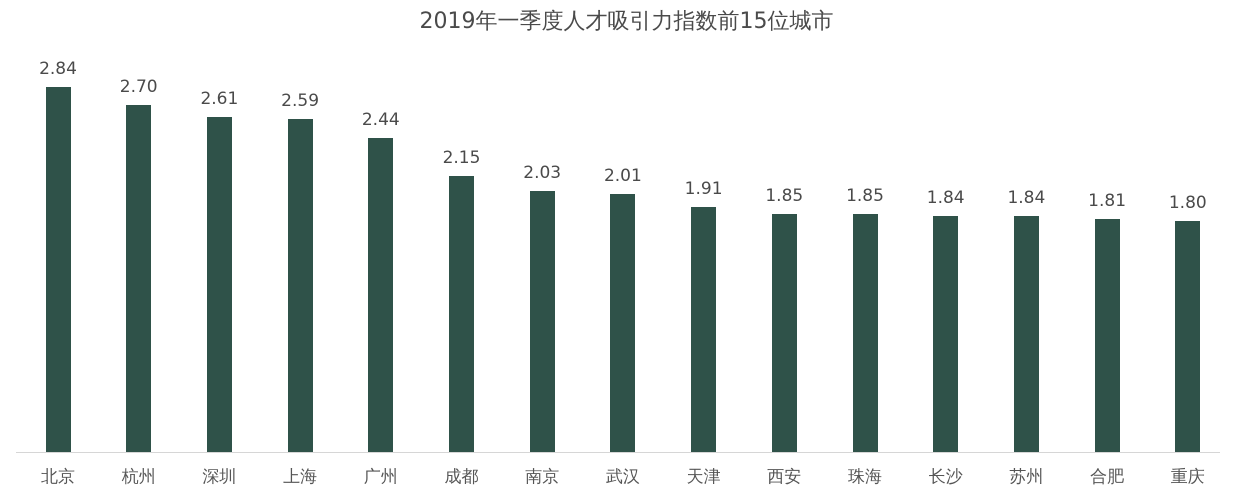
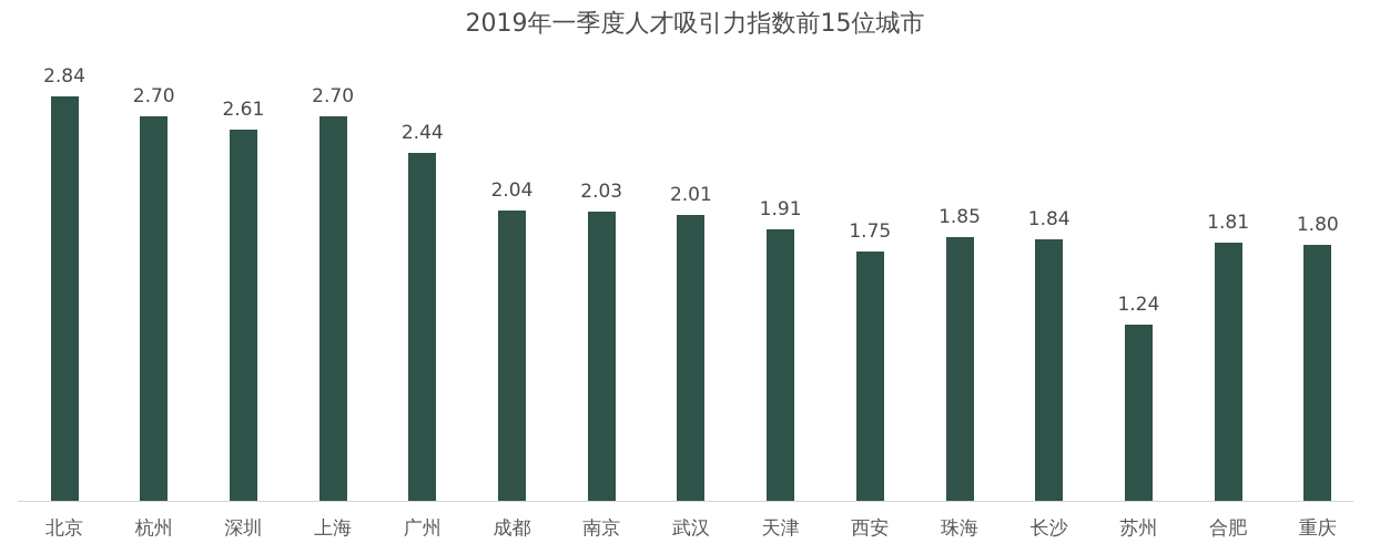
上海: 2.59 -> 2.70
成都: 2.15 -> 2.04
西安: 1.85 -> 1.75
苏州: 1.84 -> 1.24
